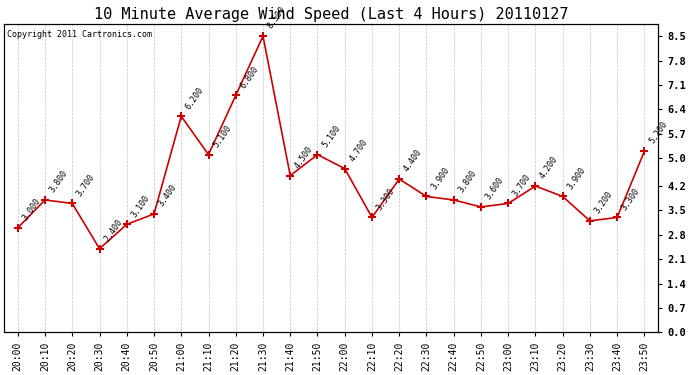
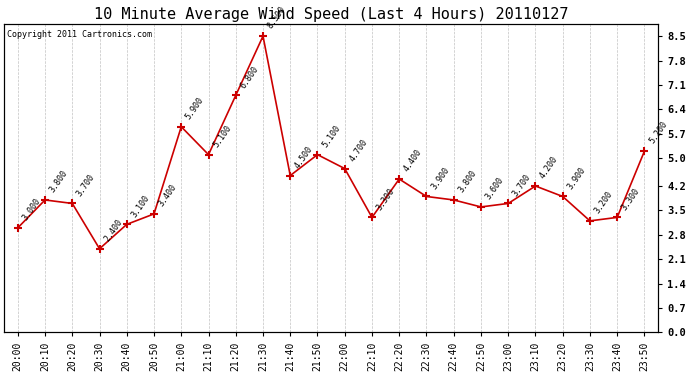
21:00: 6.200 -> 5.900
